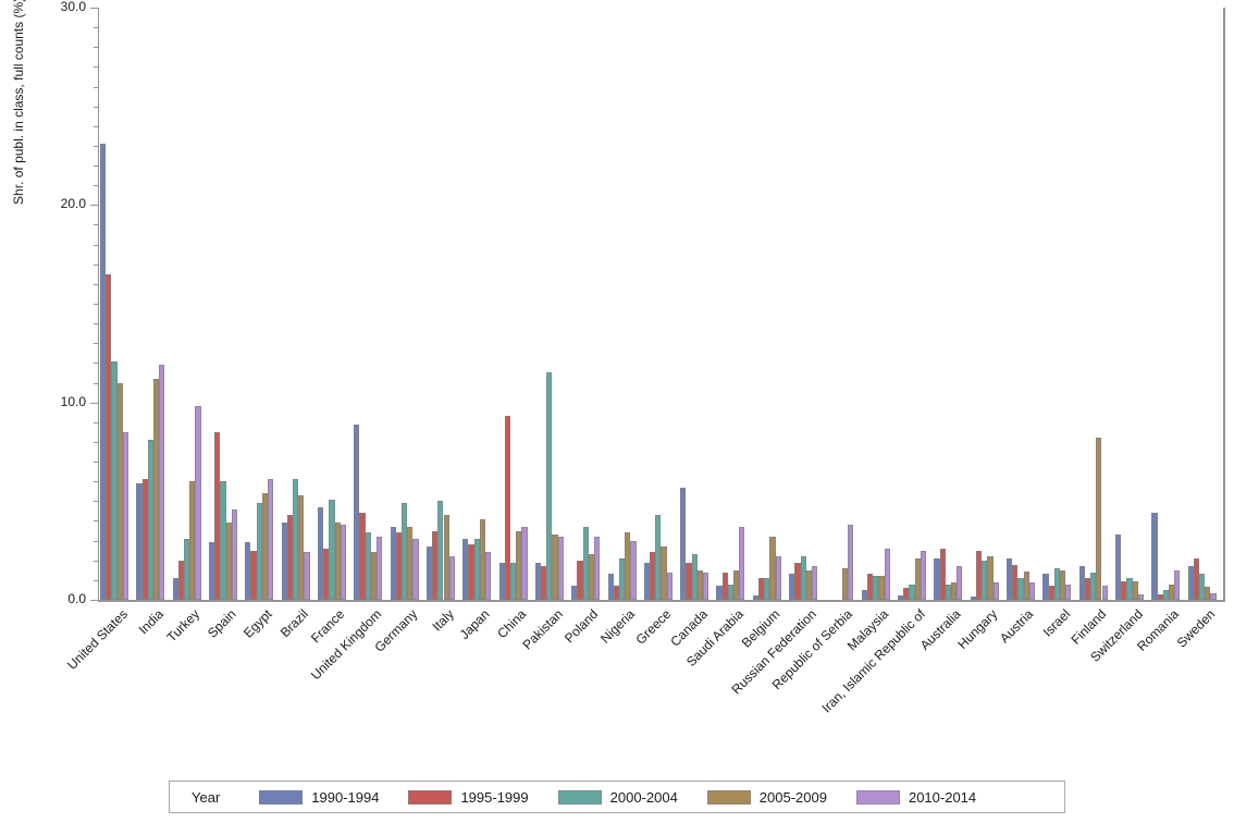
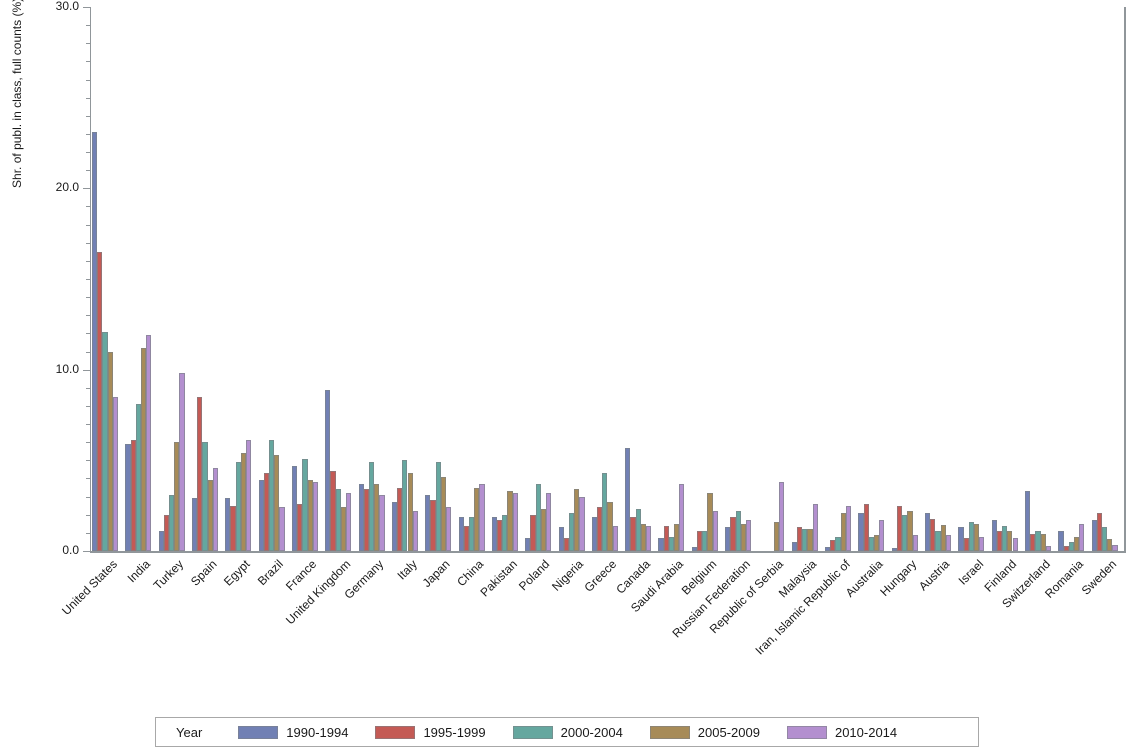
2000-2004/Japan: 3.1 -> 4.9
1995-1999/China: 9.3 -> 1.4
2000-2004/Pakistan: 11.5 -> 2.0
2005-2009/Finland: 8.2 -> 1.1
1990-1994/Romania: 4.4 -> 1.1
